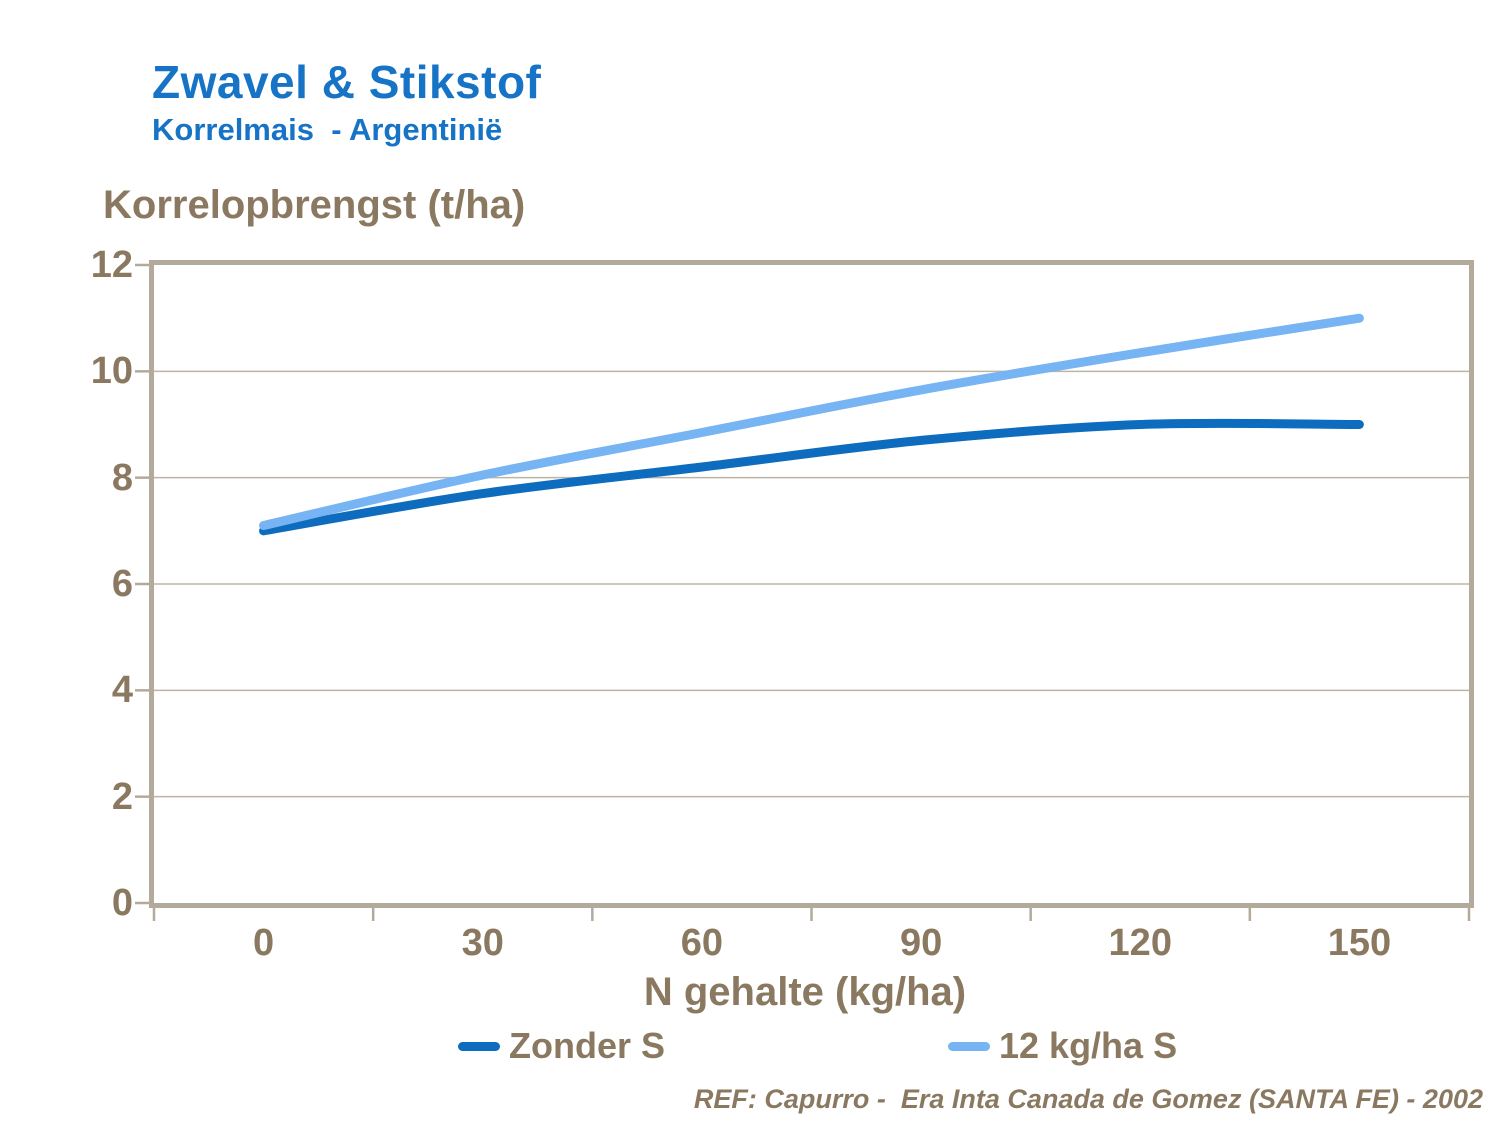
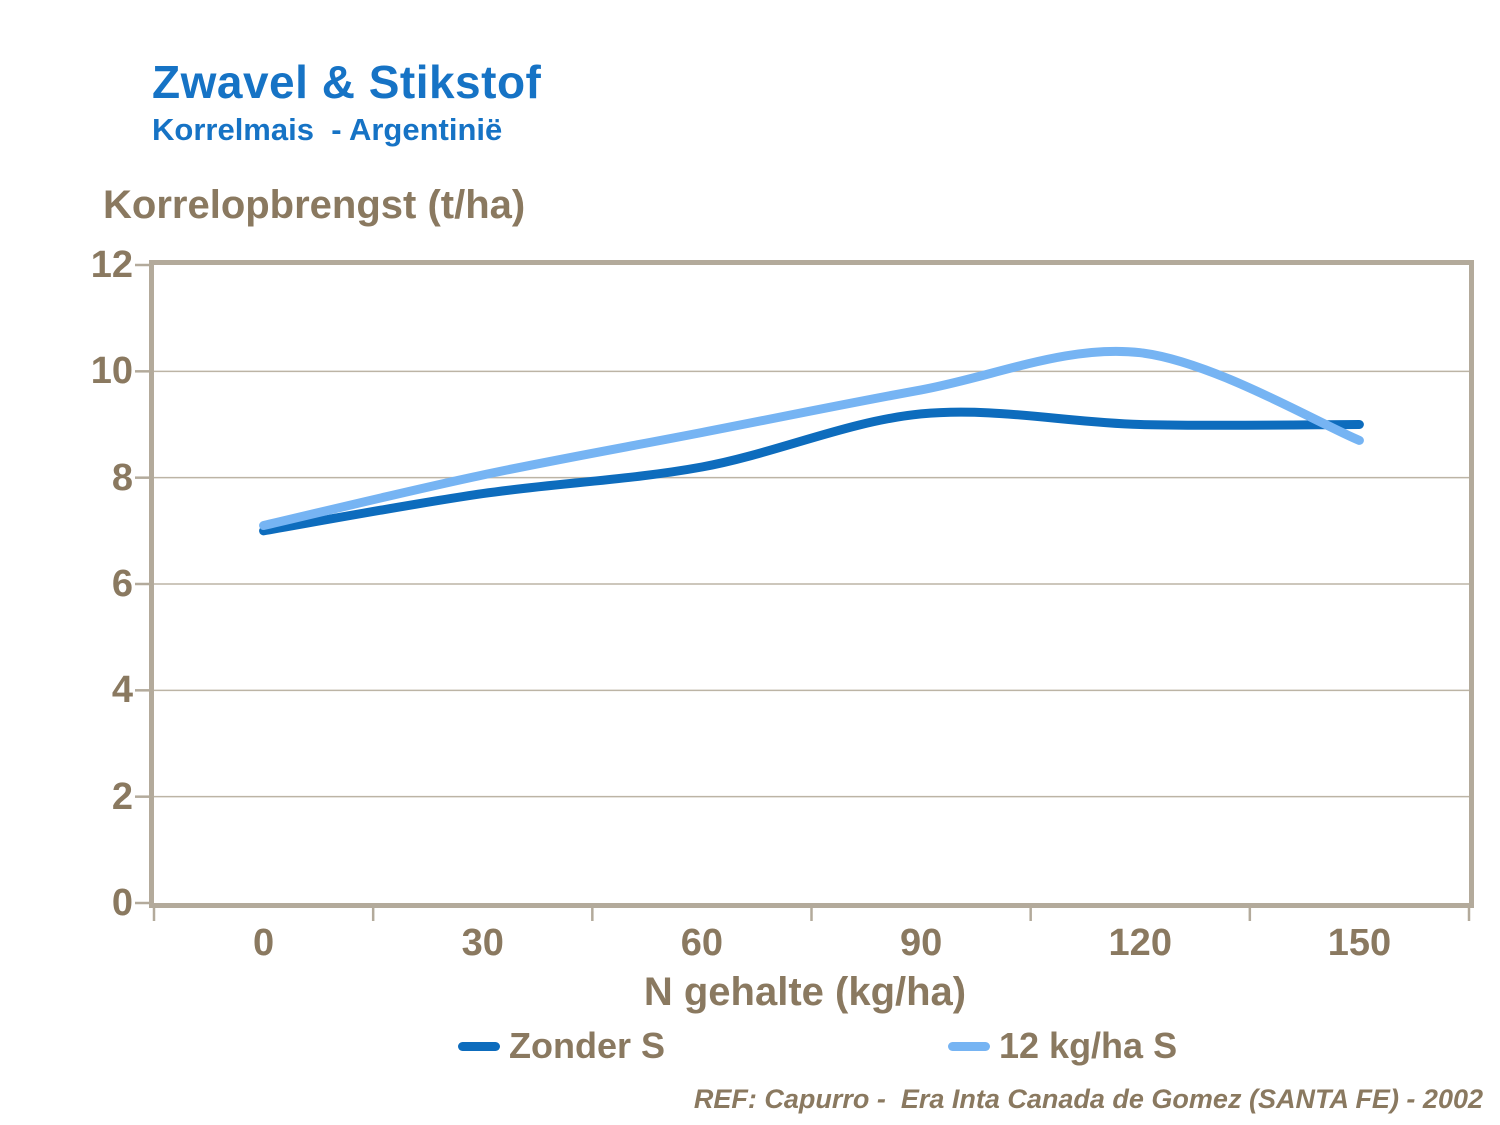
Zonder S/90: 8.7 -> 9.2
12 kg/ha S/150: 11.0 -> 8.7
